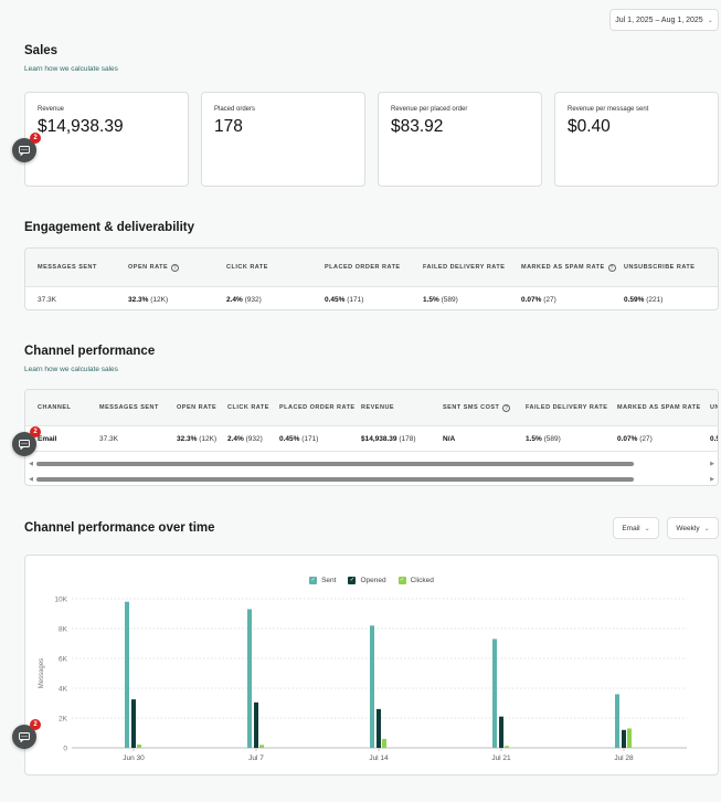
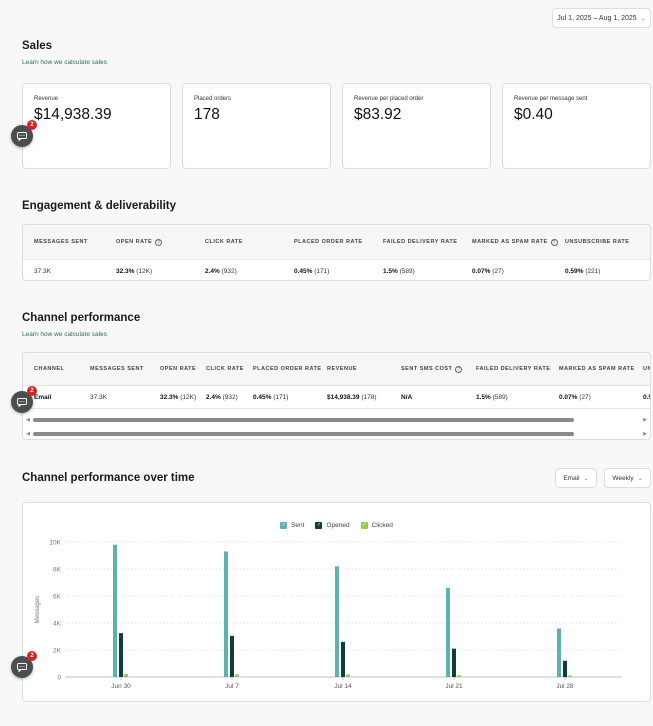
Clicked/Jul 14: 0.6K -> 0.2K
Sent/Jul 21: 7.3K -> 6.6K
Clicked/Jul 28: 1.3K -> 0.1K
